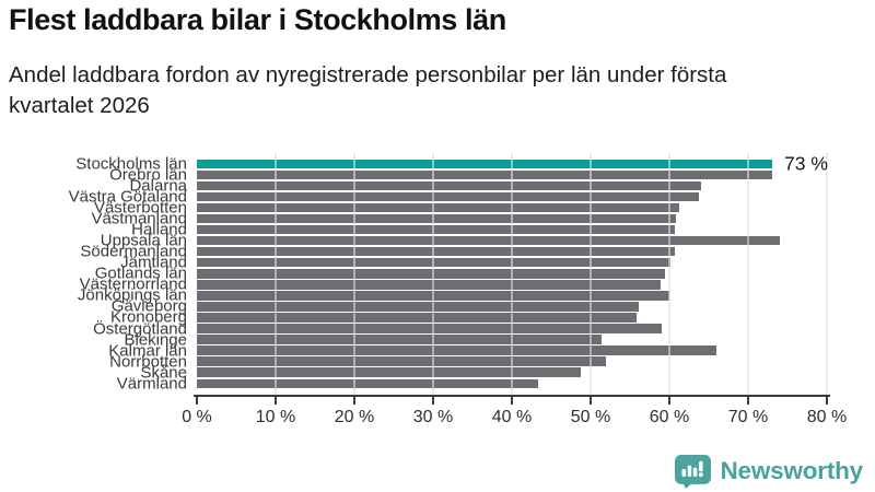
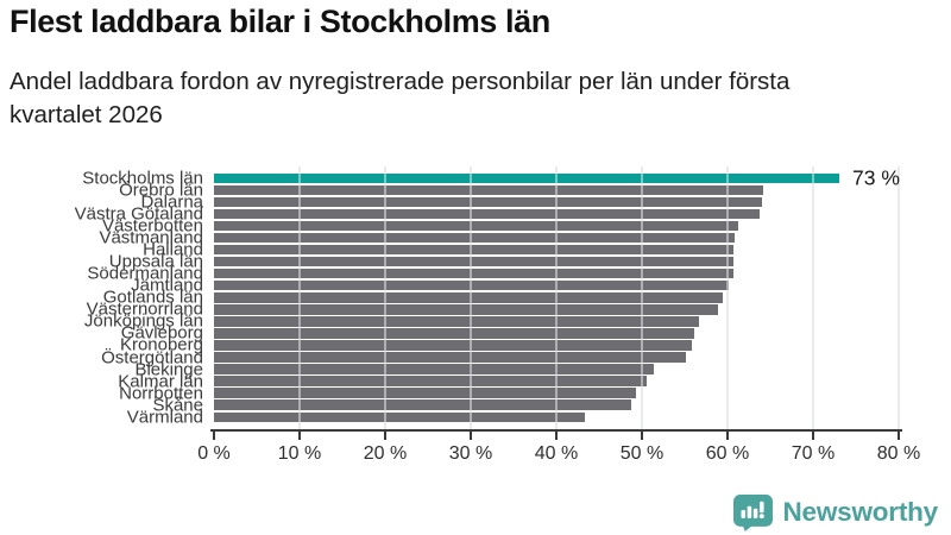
Örebro län: 73% -> 64%
Uppsala län: 74% -> 61%
Jönköpings län: 60% -> 57%
Östergötland: 59% -> 55%
Kalmar län: 66% -> 50%
Norrbotten: 52% -> 49%
